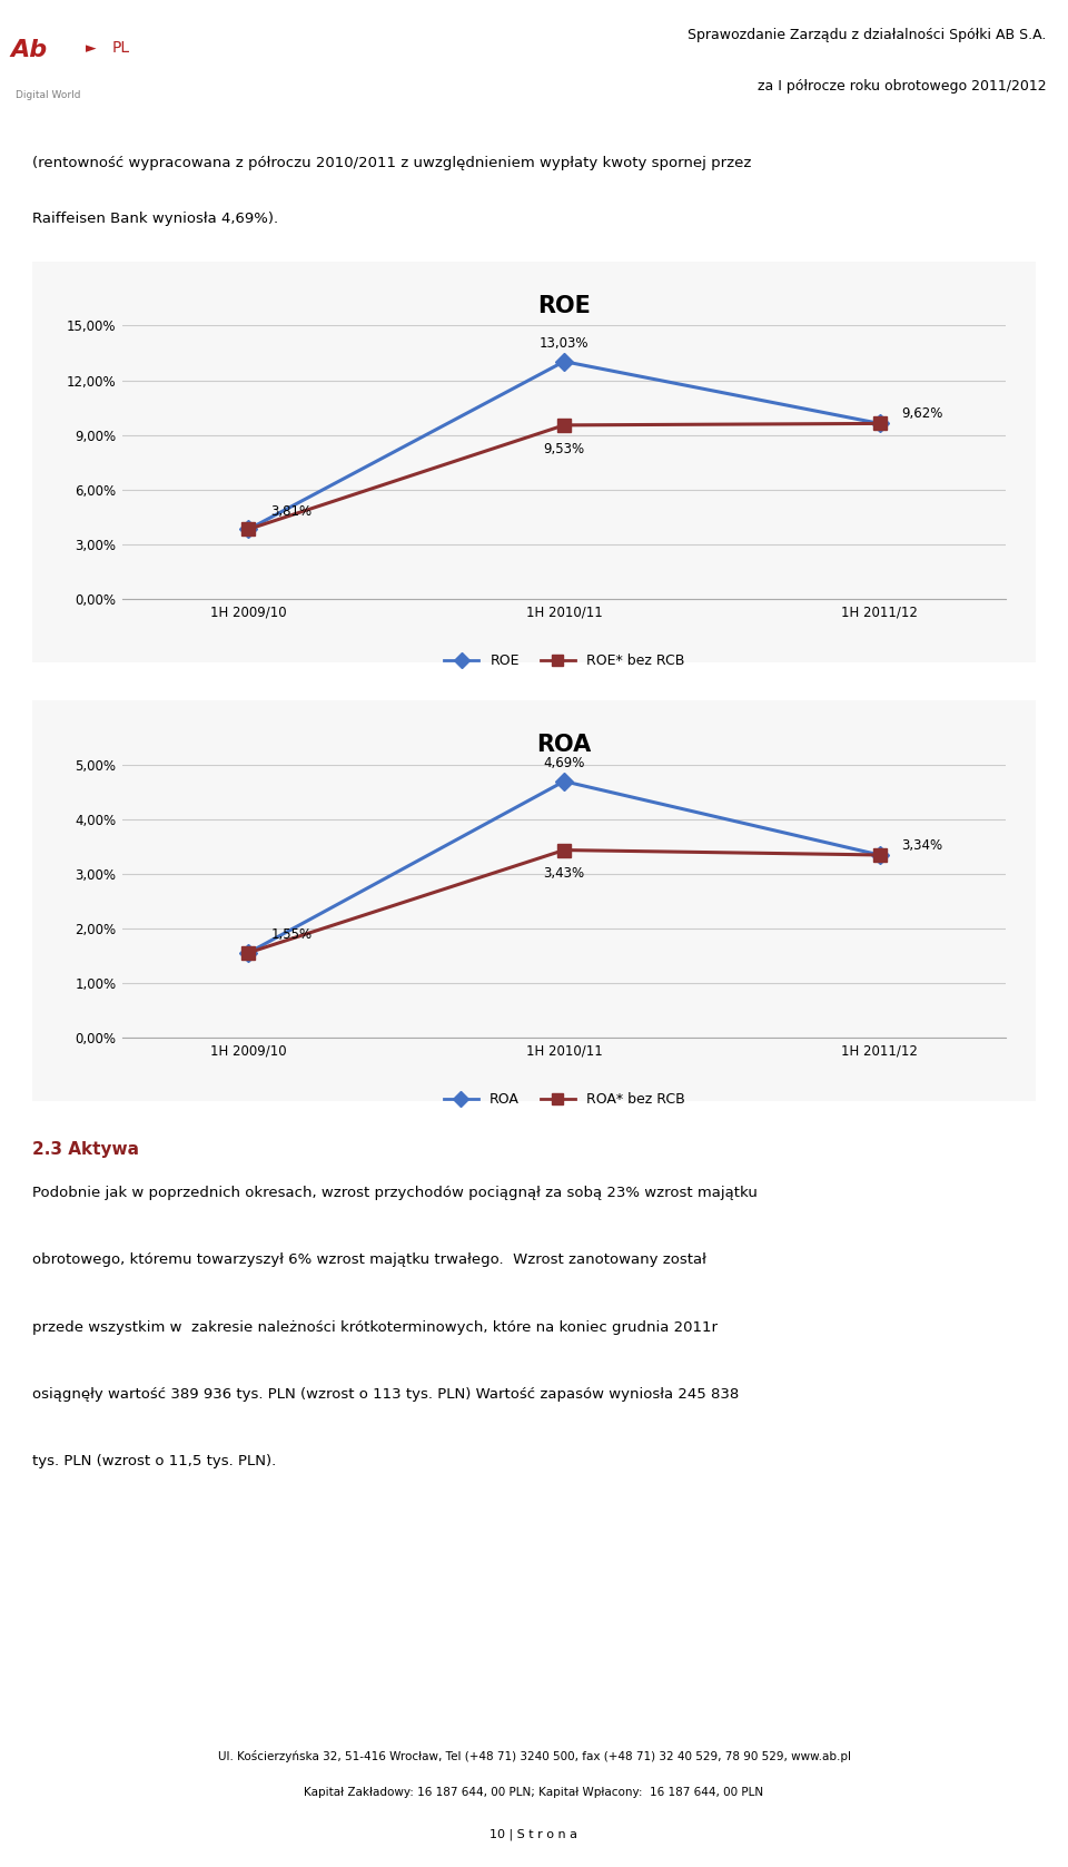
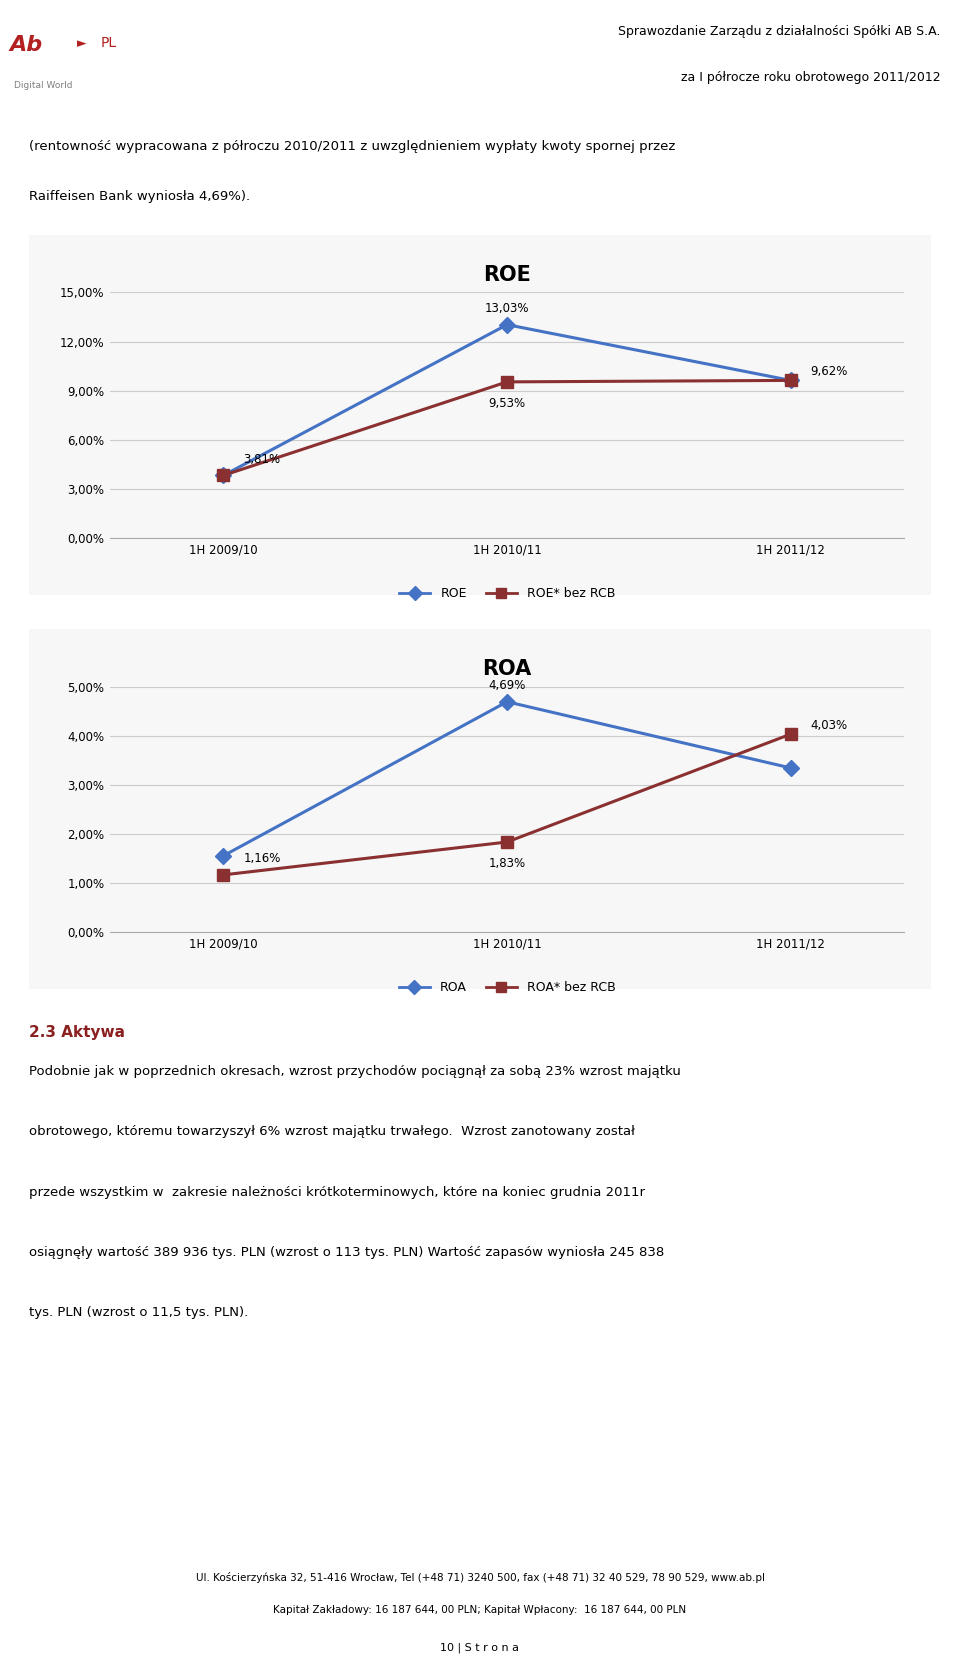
ROA/ROA* bez RCB/1H 2009/10: 1,55% -> 1,16%
ROA/ROA* bez RCB/1H 2010/11: 3,43% -> 1,83%
ROA/ROA* bez RCB/1H 2011/12: 3,34% -> 4,03%
